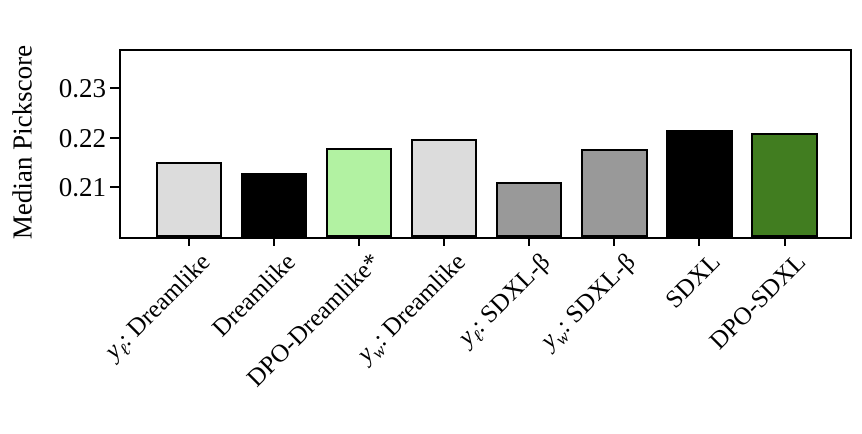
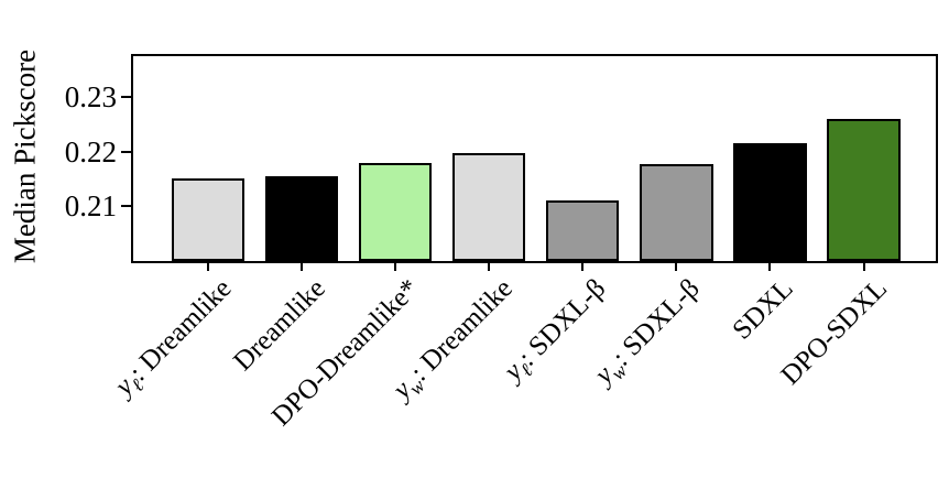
Dreamlike: 0.213 -> 0.215
DPO-SDXL: 0.221 -> 0.226
